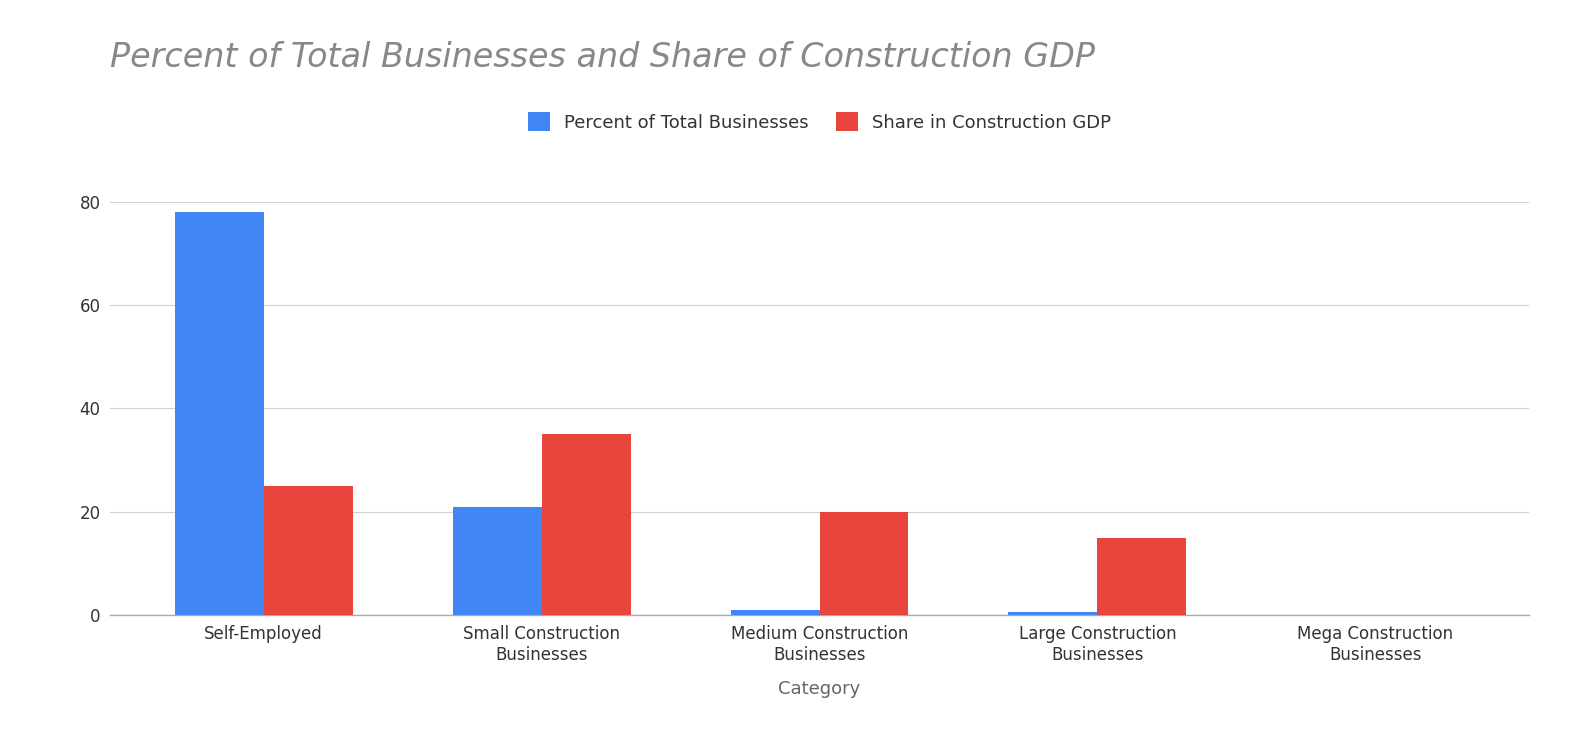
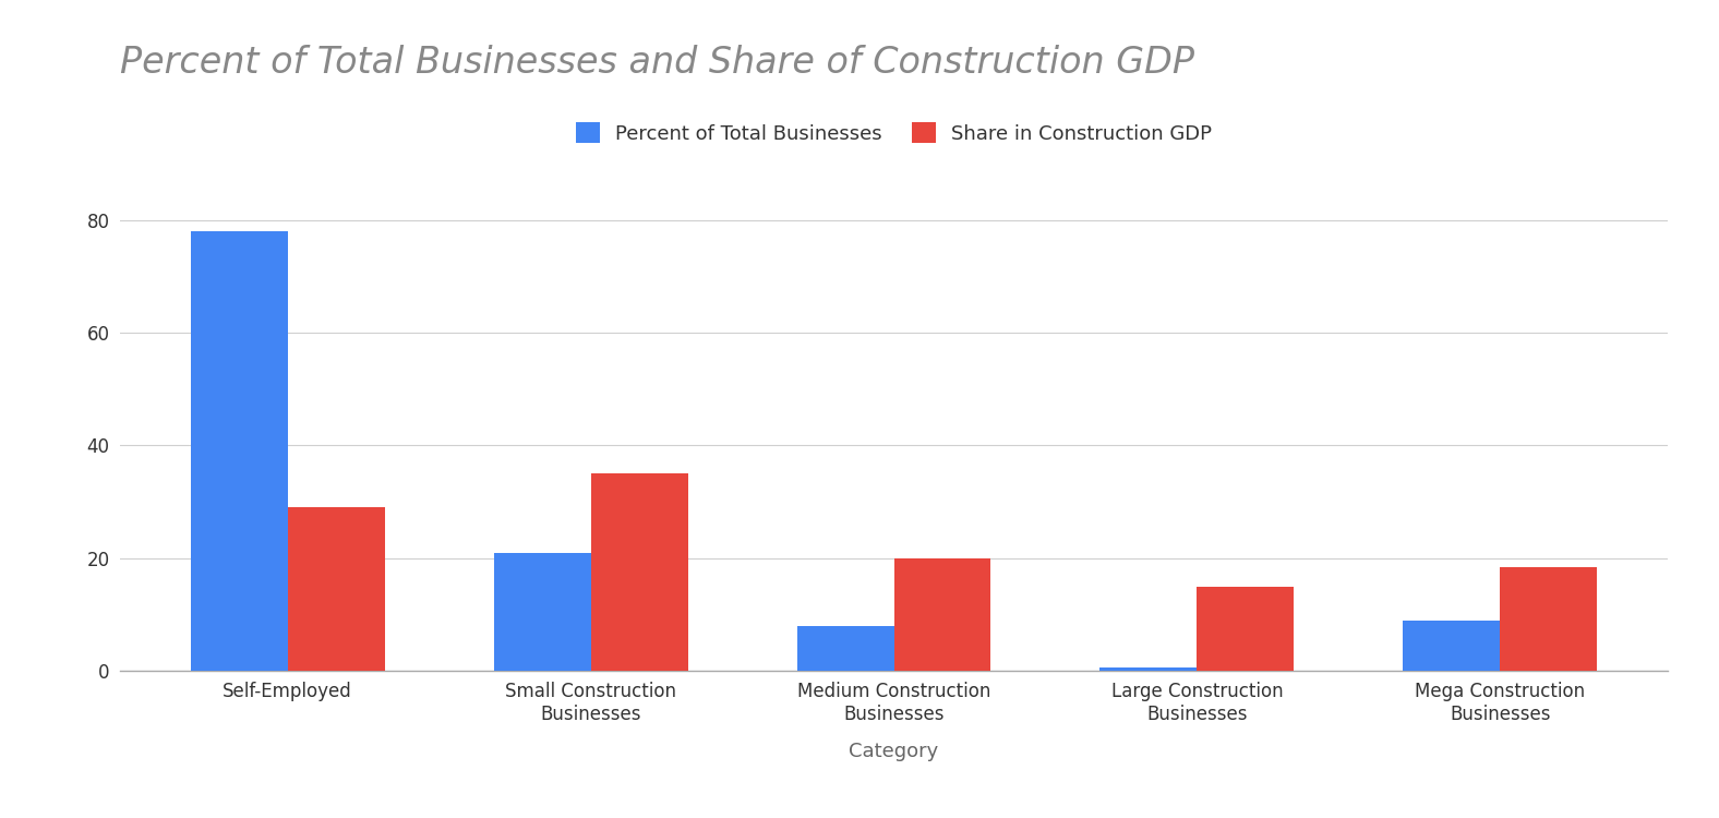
Share in Construction GDP/Self-Employed: 25.0 -> 29.0
Percent of Total Businesses/Medium Construction Businesses: 1.0 -> 8.0
Percent of Total Businesses/Mega Construction Businesses: 0.1 -> 9.0
Share in Construction GDP/Mega Construction Businesses: 0.1 -> 18.4
